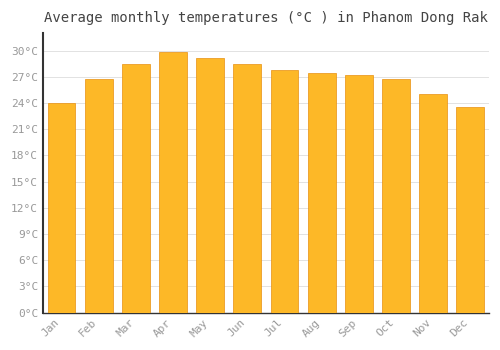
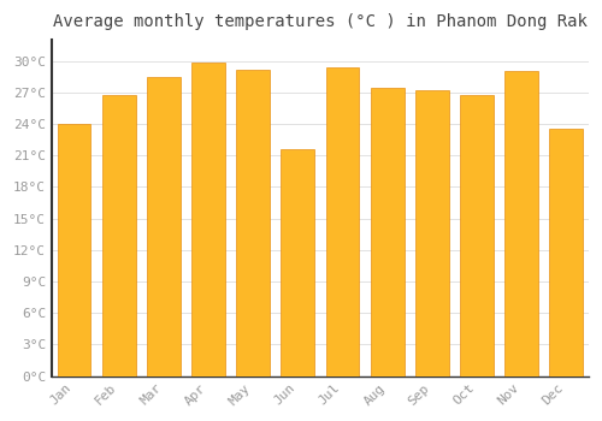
Jun: 28.5°C -> 21.6°C
Jul: 27.8°C -> 29.4°C
Nov: 25.0°C -> 29.0°C
